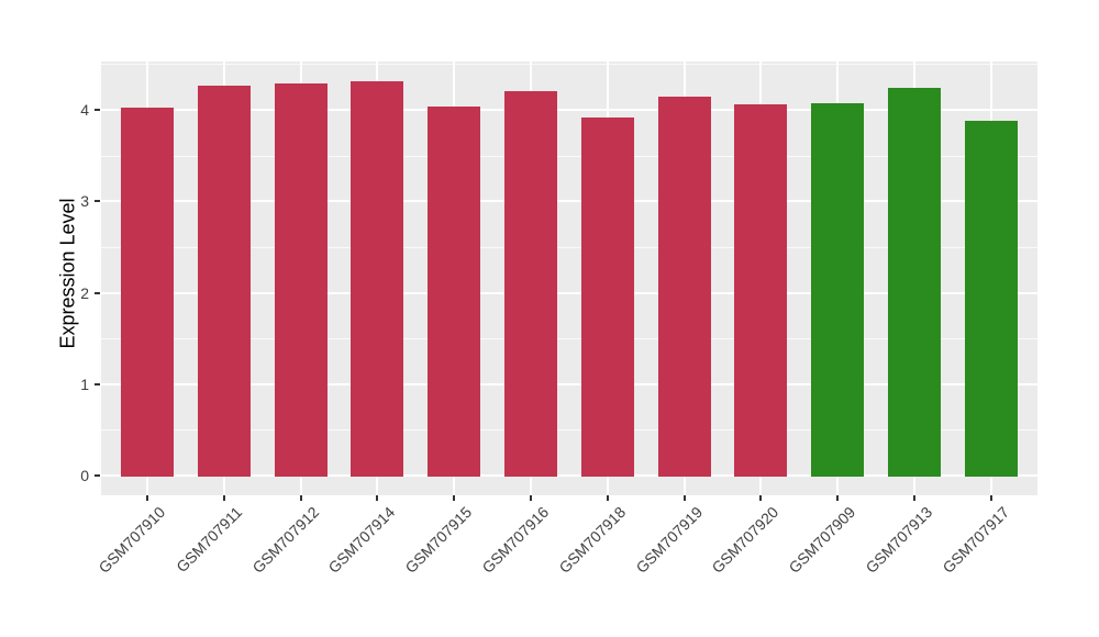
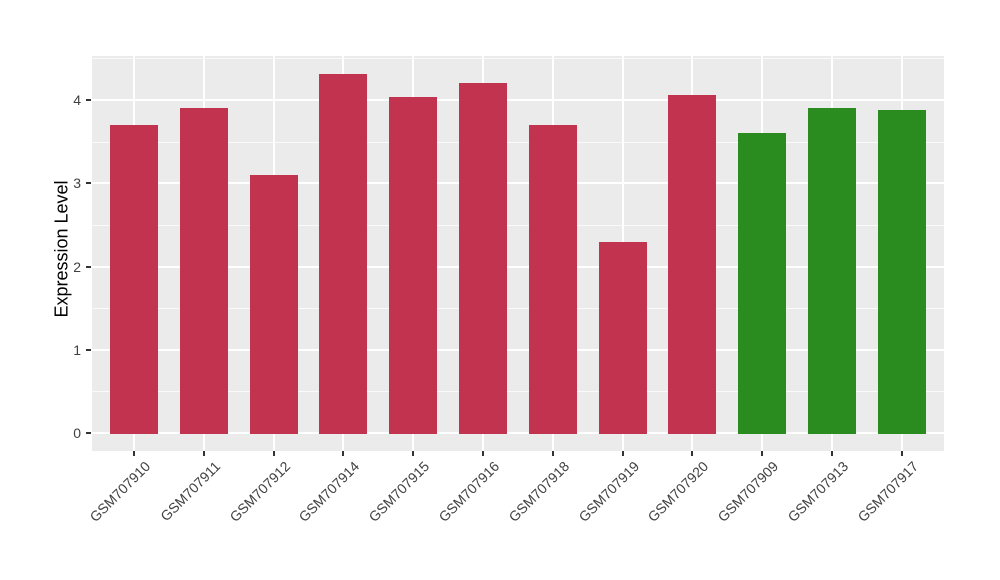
GSM707910: 4.0 -> 3.7
GSM707911: 4.3 -> 3.9
GSM707912: 4.3 -> 3.1
GSM707918: 3.9 -> 3.7
GSM707919: 4.1 -> 2.3
GSM707909: 4.1 -> 3.6
GSM707913: 4.2 -> 3.9
